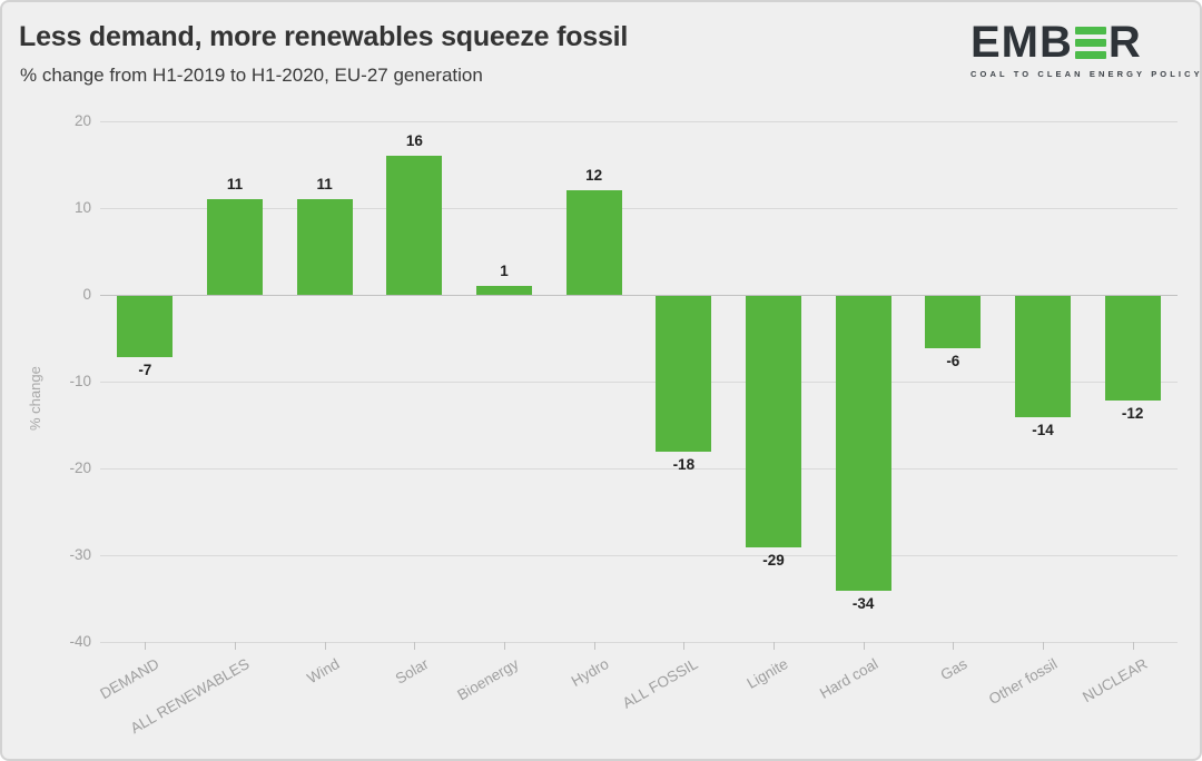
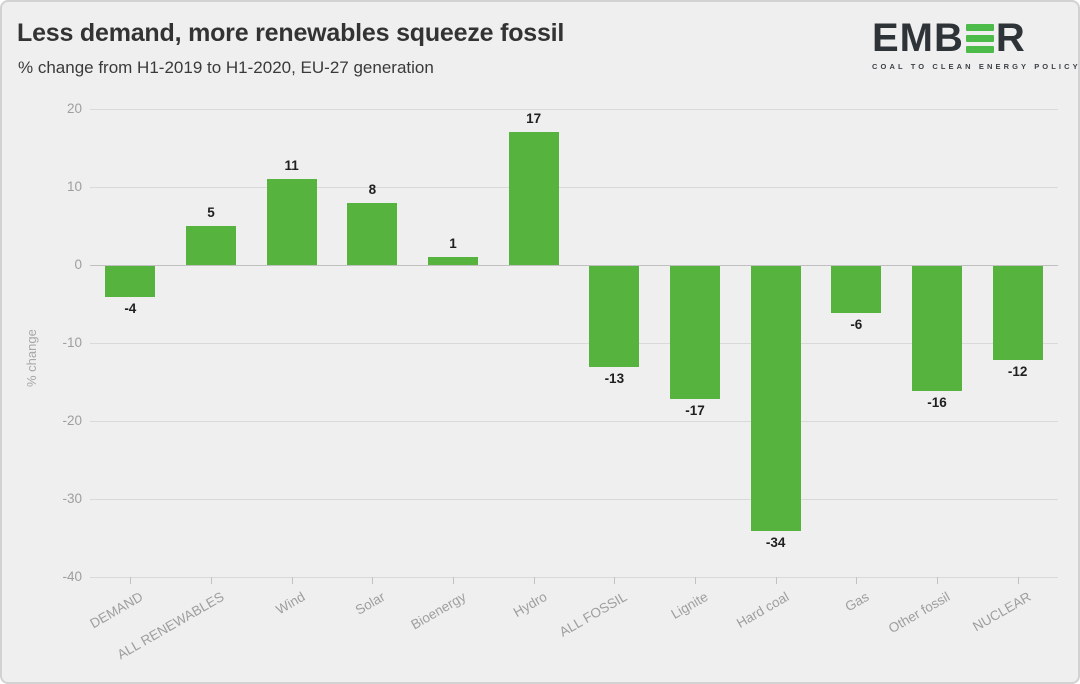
DEMAND: -7 -> -4
ALL RENEWABLES: 11 -> 5
Solar: 16 -> 8
Hydro: 12 -> 17
ALL FOSSIL: -18 -> -13
Lignite: -29 -> -17
Other fossil: -14 -> -16
